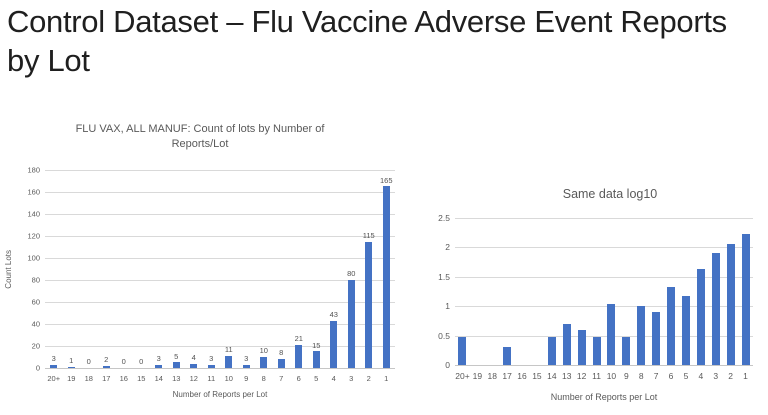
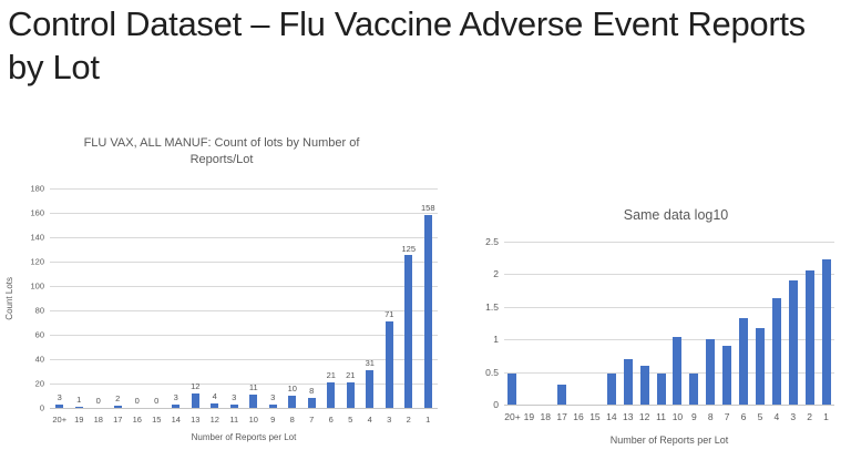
FLU VAX, ALL MANUF: Count of lots by Number of Reports/Lot/13: 5 -> 12
FLU VAX, ALL MANUF: Count of lots by Number of Reports/Lot/5: 15 -> 21
FLU VAX, ALL MANUF: Count of lots by Number of Reports/Lot/4: 43 -> 31
FLU VAX, ALL MANUF: Count of lots by Number of Reports/Lot/3: 80 -> 71
FLU VAX, ALL MANUF: Count of lots by Number of Reports/Lot/2: 115 -> 125
FLU VAX, ALL MANUF: Count of lots by Number of Reports/Lot/1: 165 -> 158
